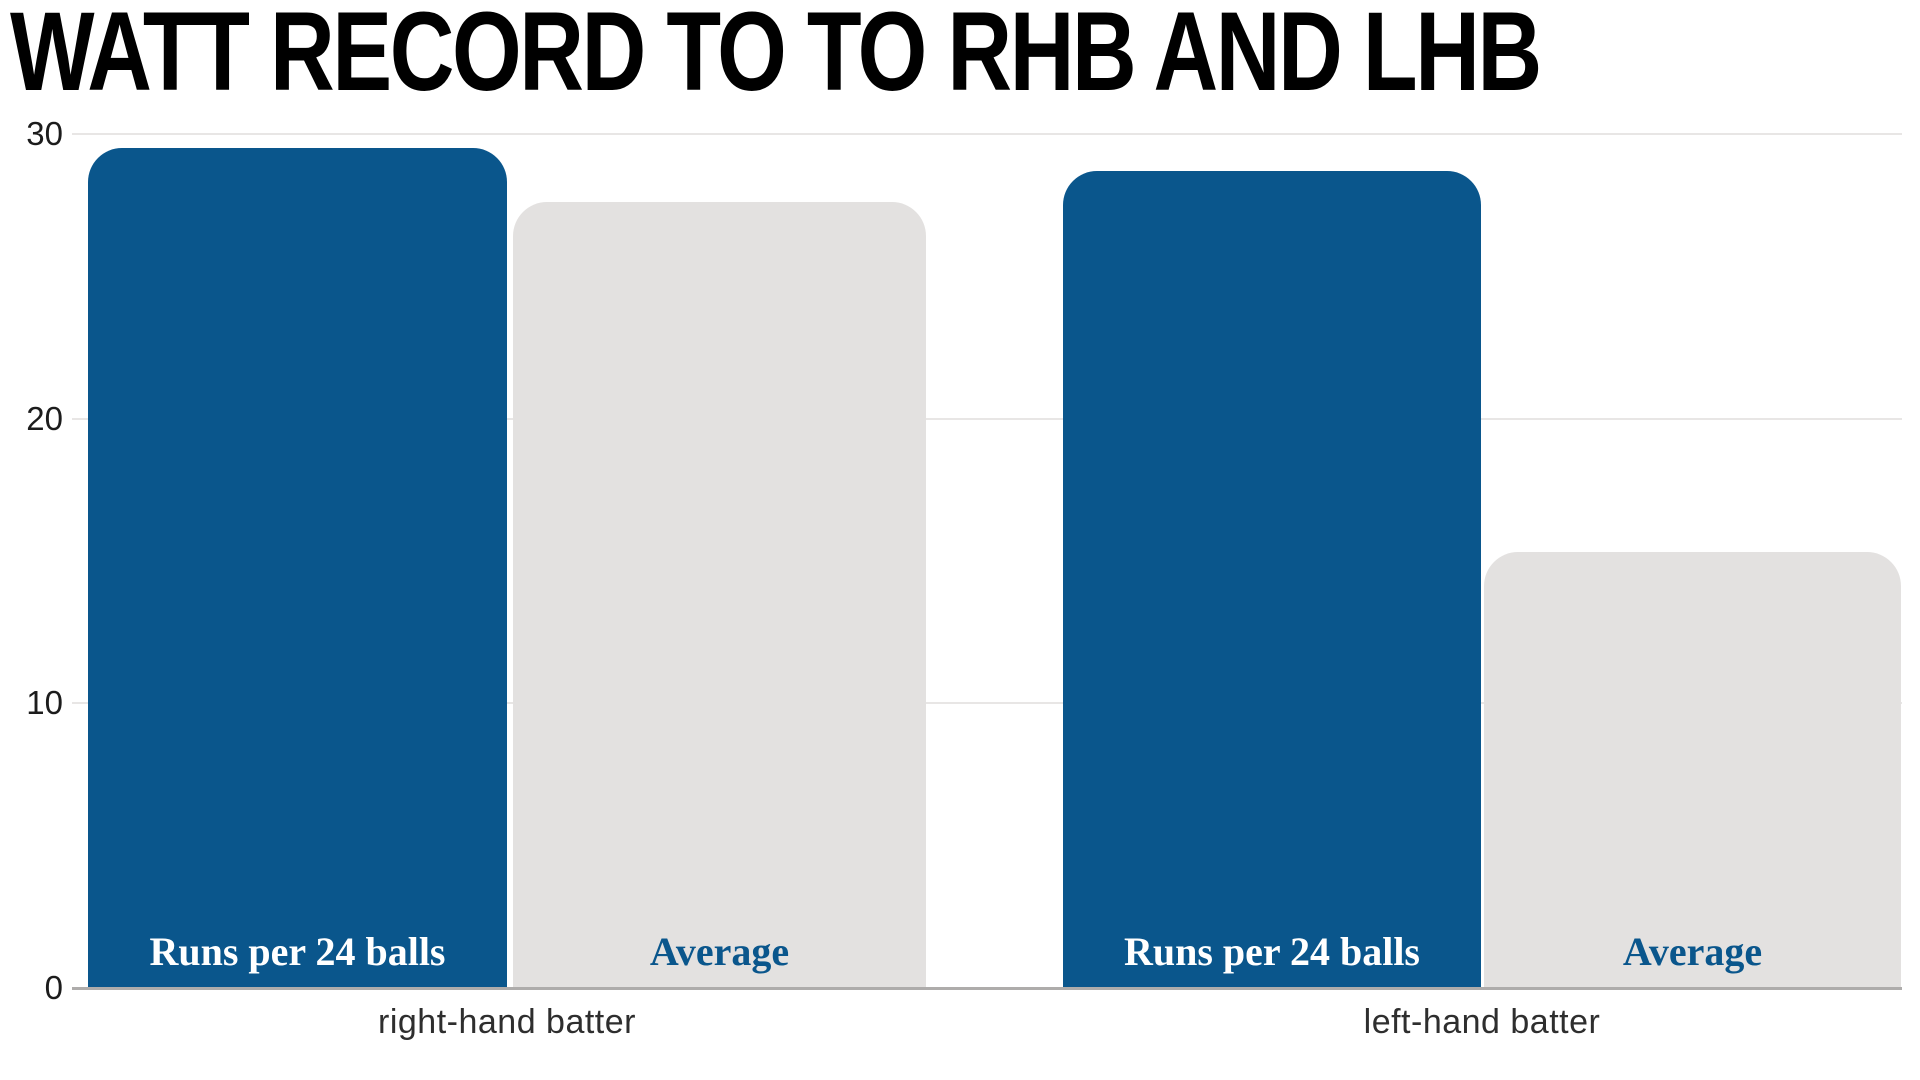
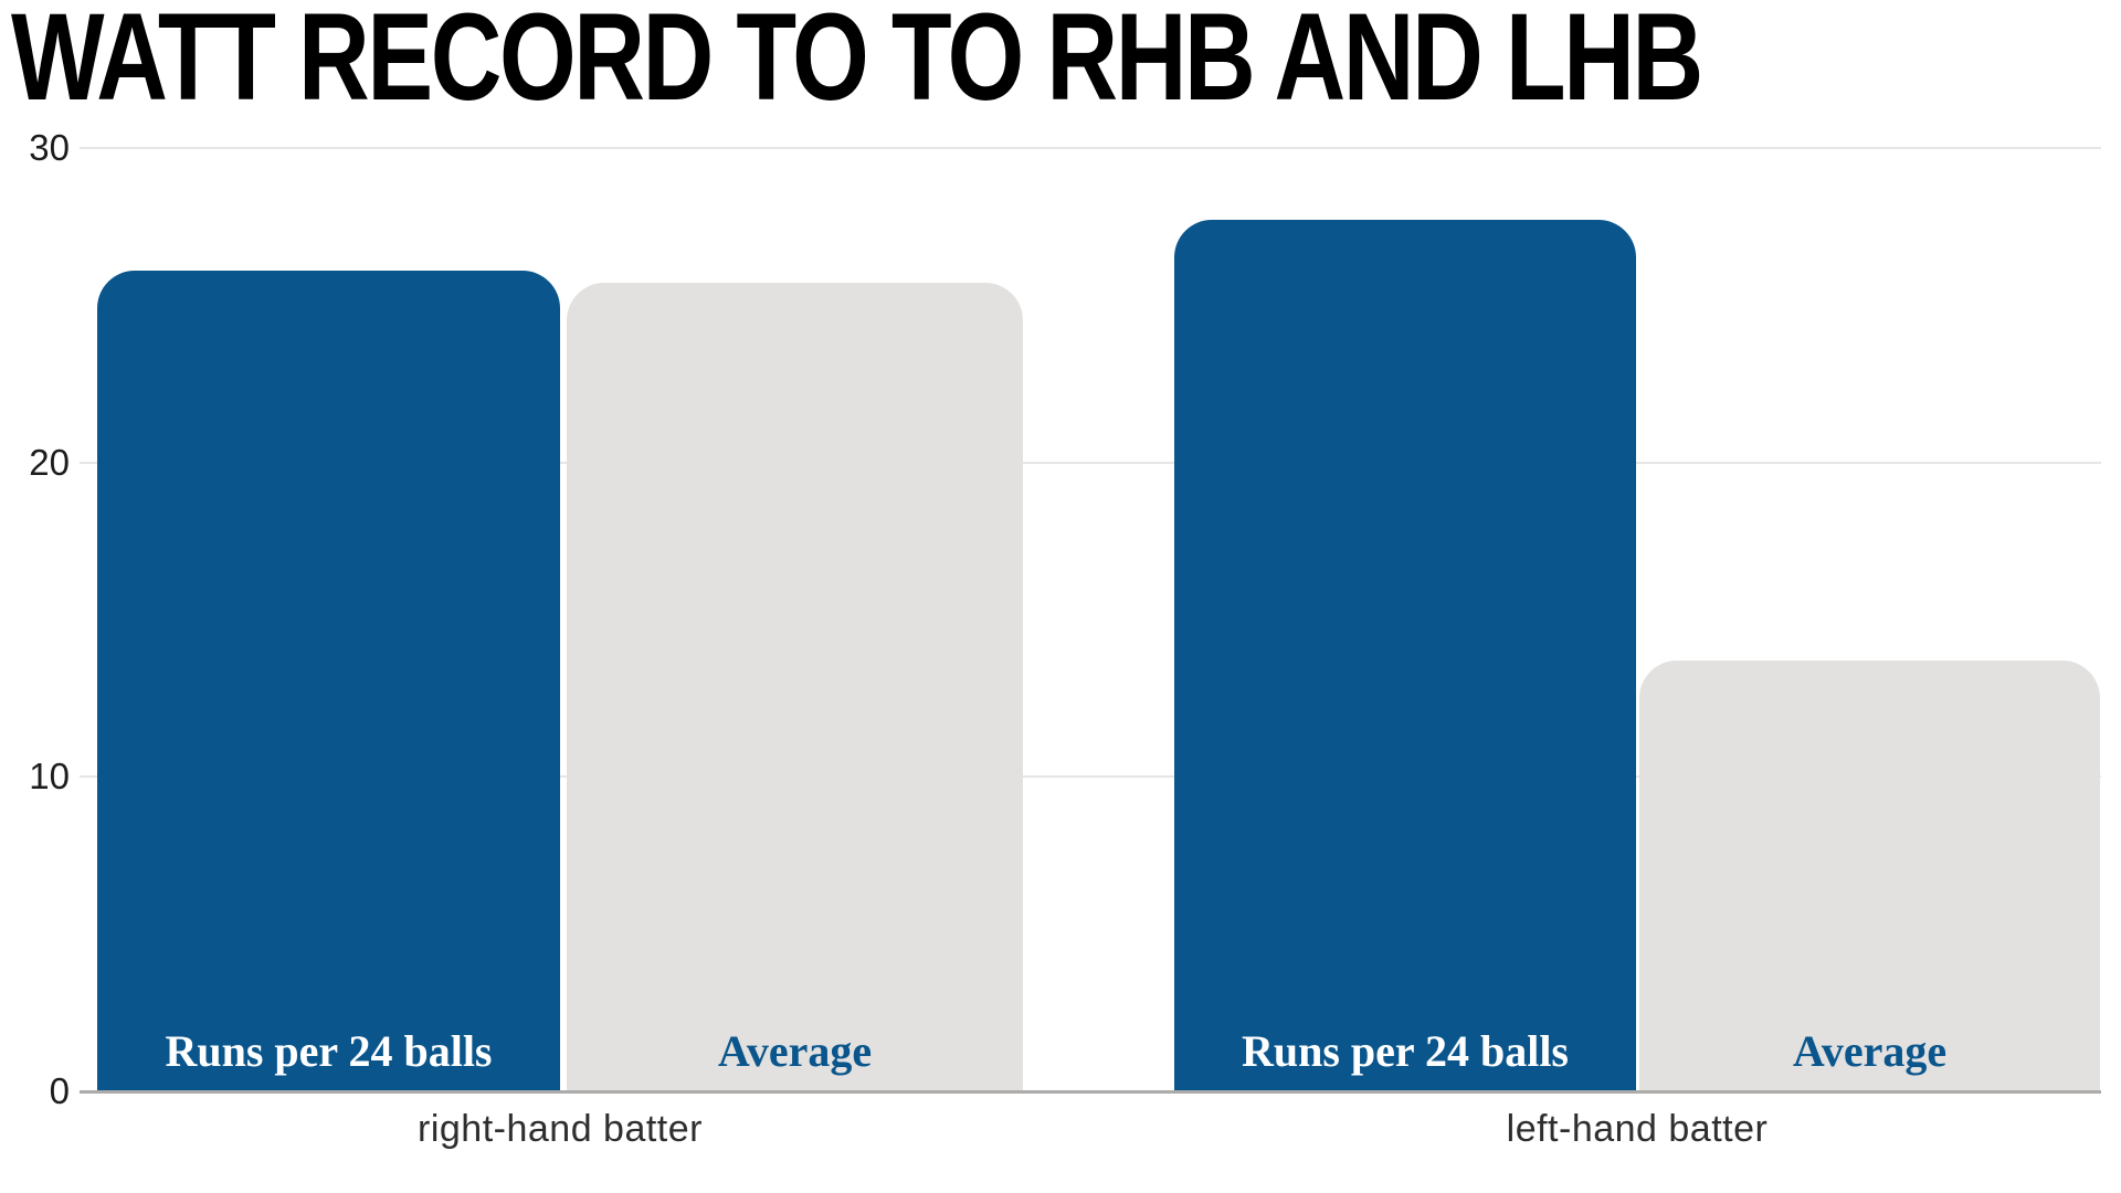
Runs per 24 balls/right-hand batter: 29.5 -> 26.1
Average/right-hand batter: 27.6 -> 25.7
Runs per 24 balls/left-hand batter: 28.7 -> 27.7
Average/left-hand batter: 15.3 -> 13.7
